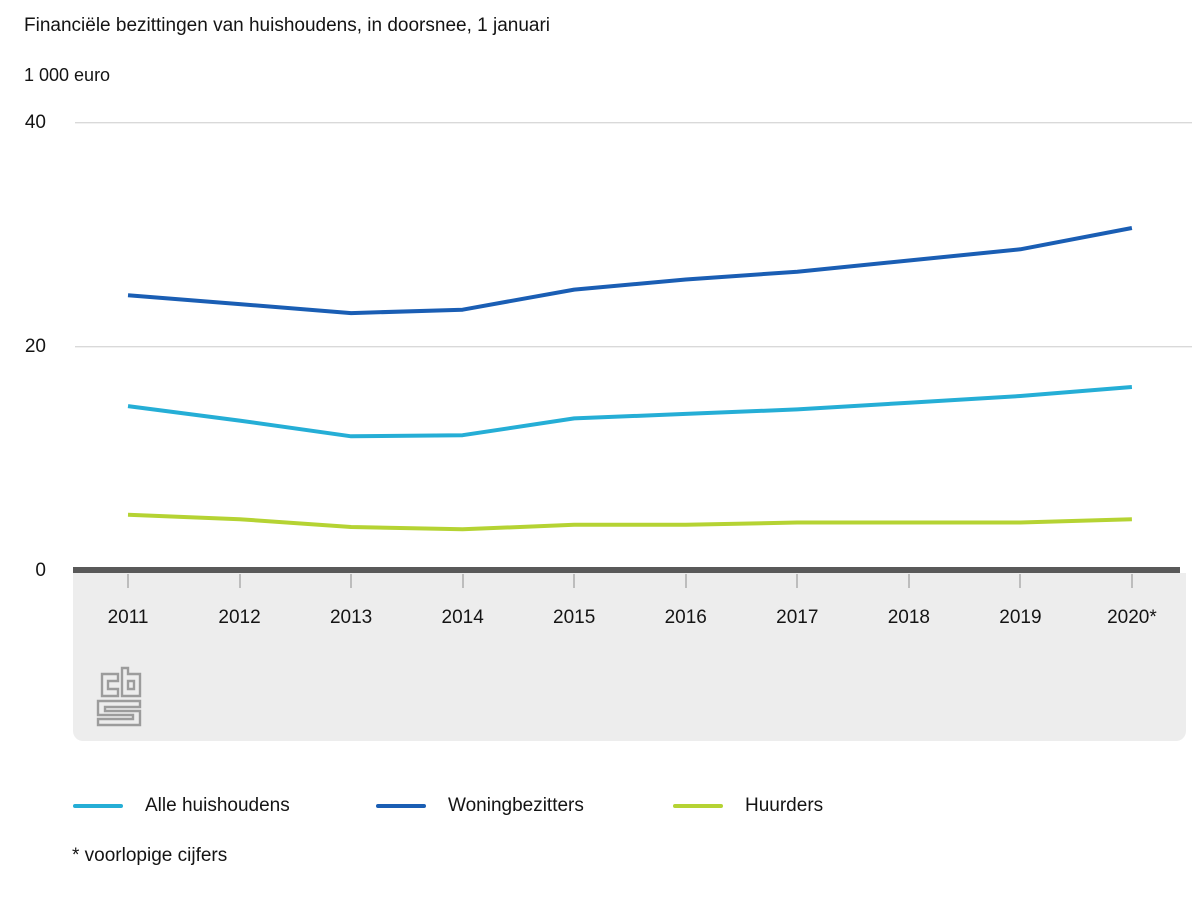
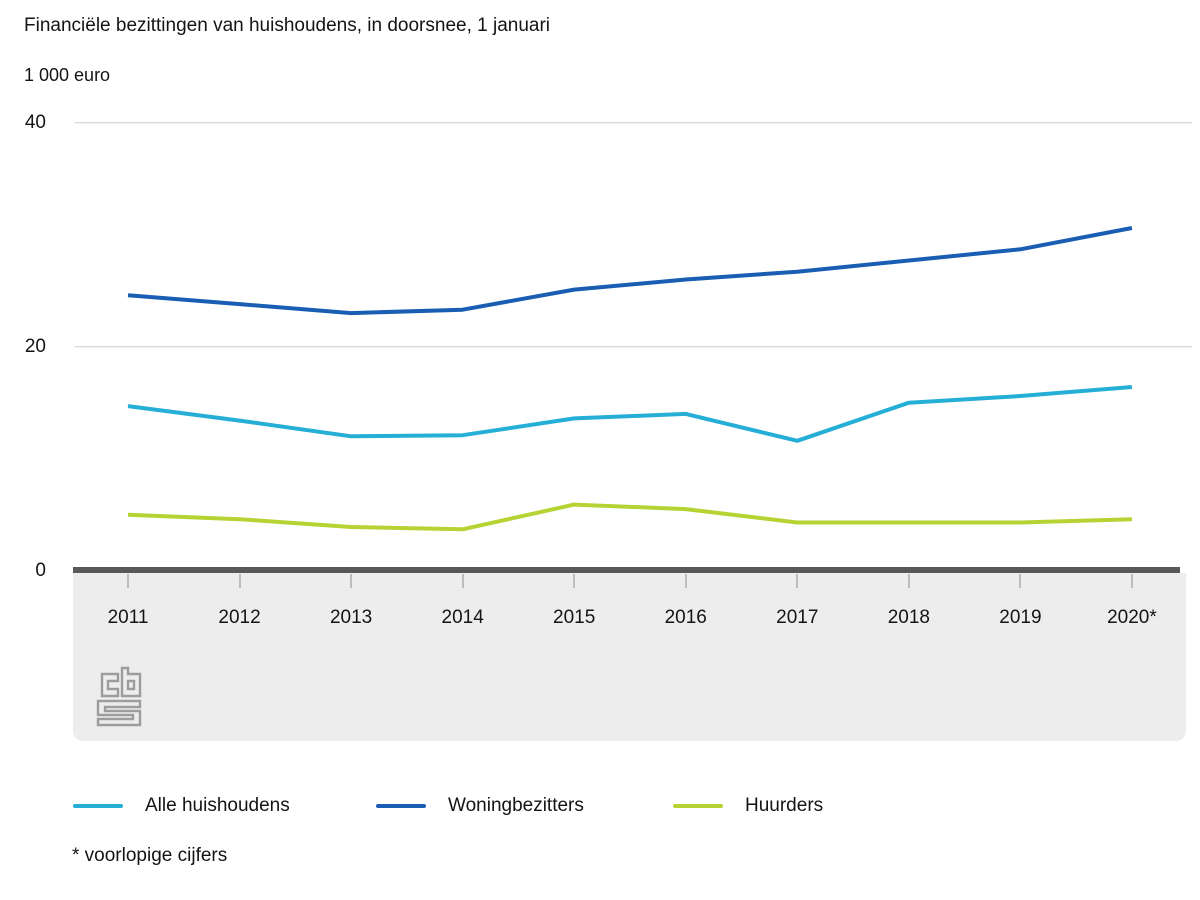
Huurders/2015: 4.1 -> 5.9
Huurders/2016: 4.1 -> 5.5
Alle huishoudens/2017: 14.4 -> 11.6
